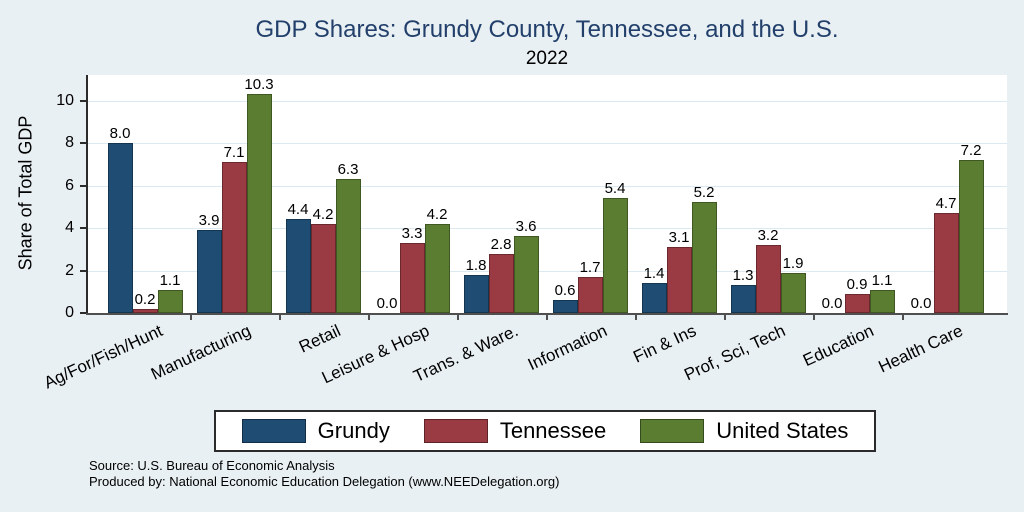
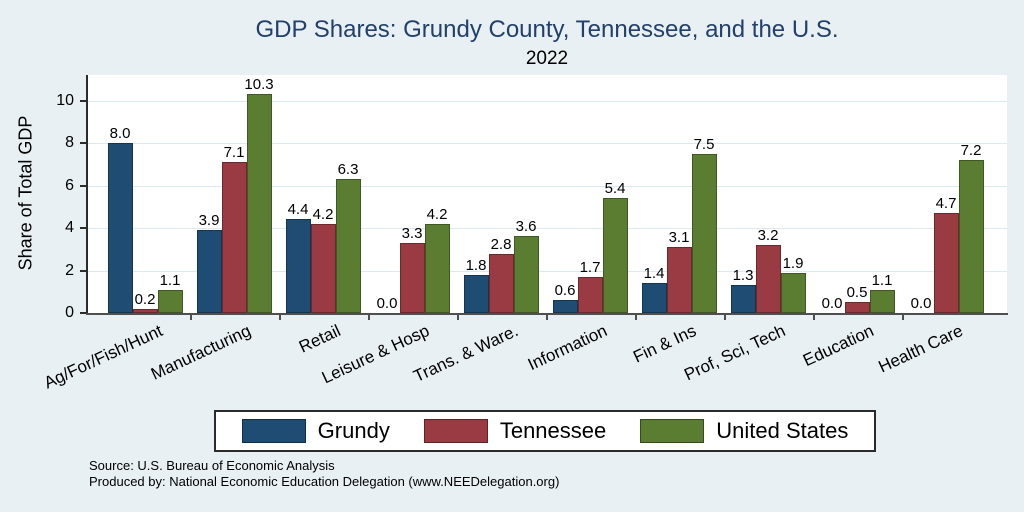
United States/Fin & Ins: 5.2 -> 7.5
Tennessee/Education: 0.9 -> 0.5
